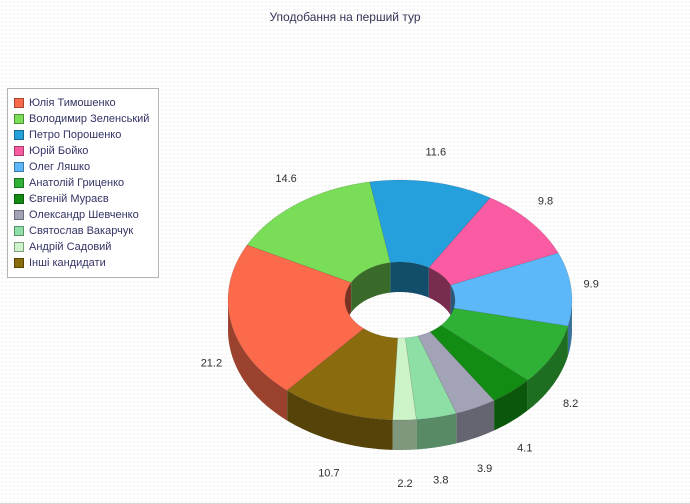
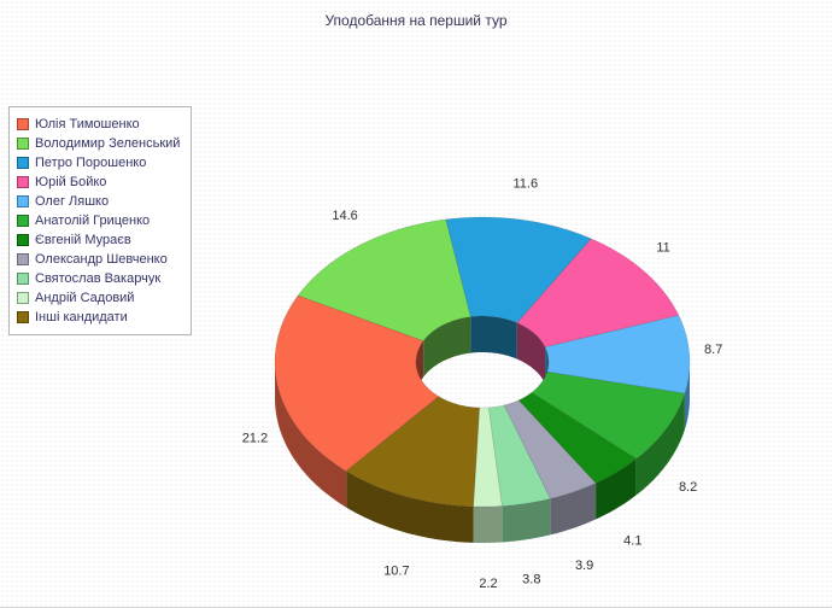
Юрій Бойко: 9.8 -> 11
Олег Ляшко: 9.9 -> 8.7
